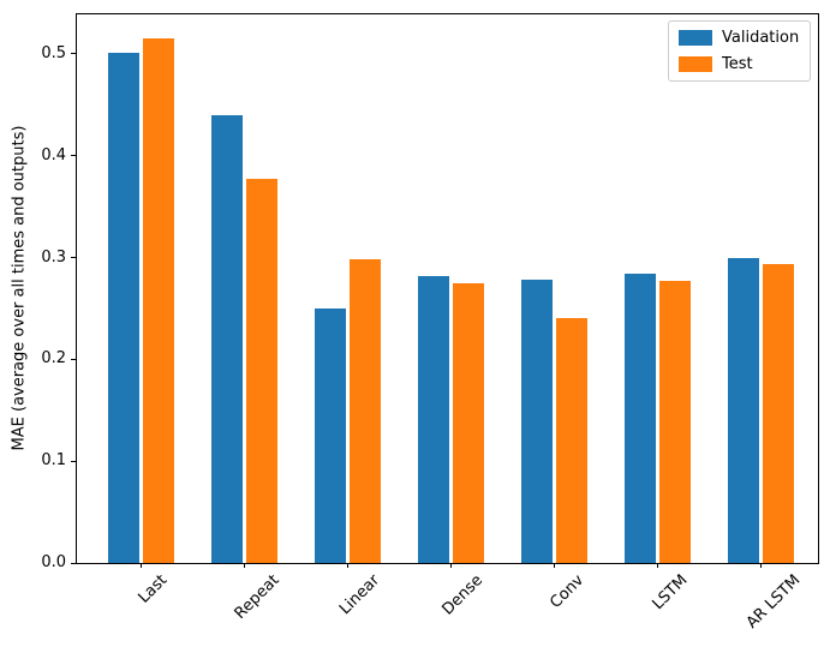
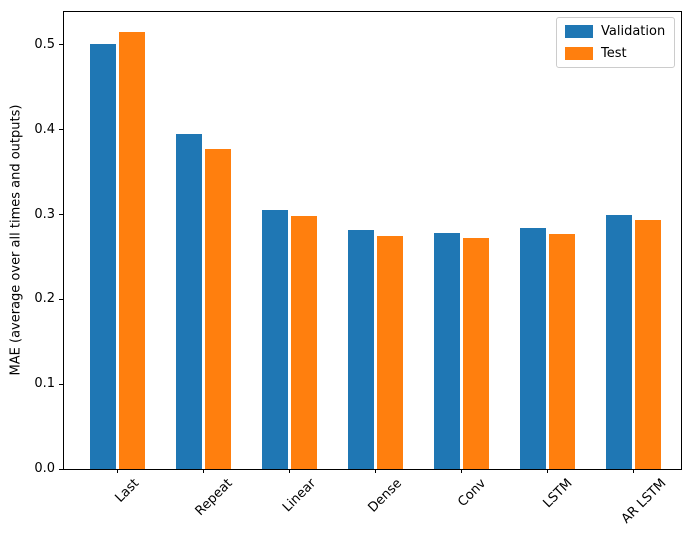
Validation/Repeat: 0.44 -> 0.40
Validation/Linear: 0.25 -> 0.30
Test/Conv: 0.24 -> 0.27
